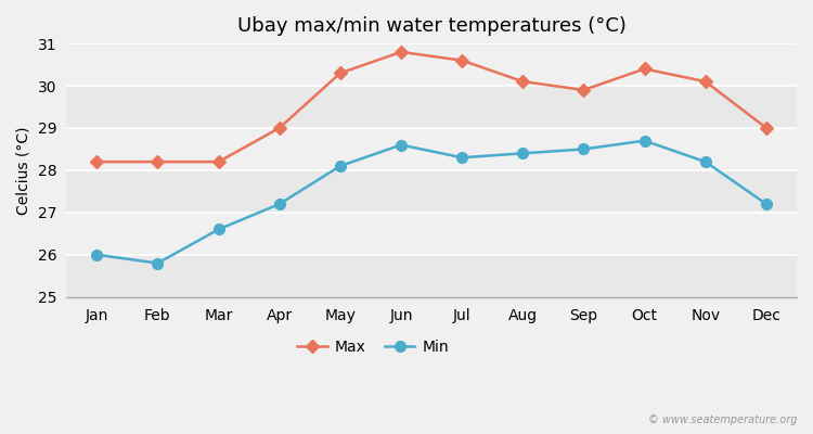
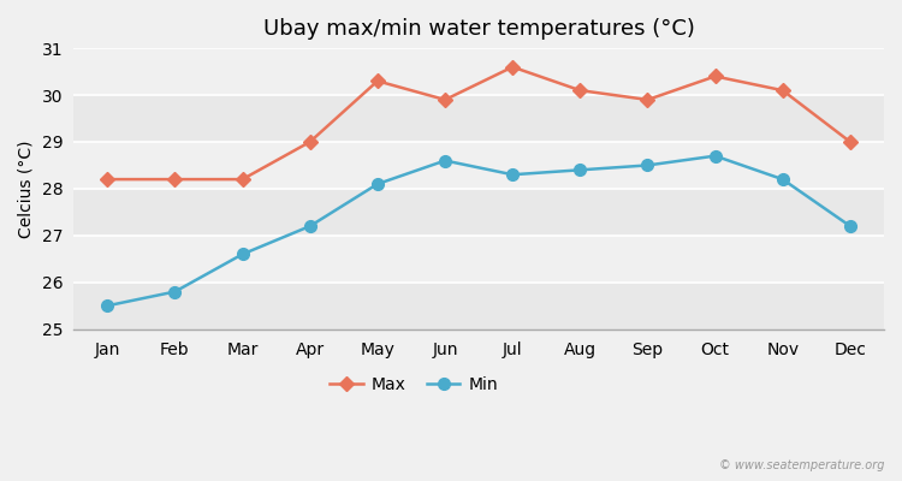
Min/Jan: 26.0 -> 25.5
Max/Jun: 30.8 -> 29.9
